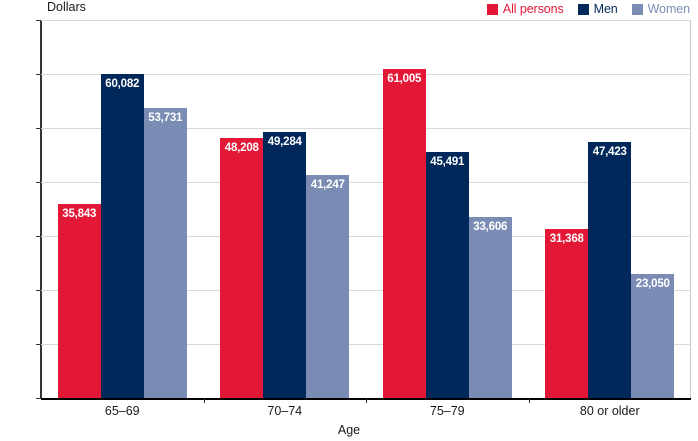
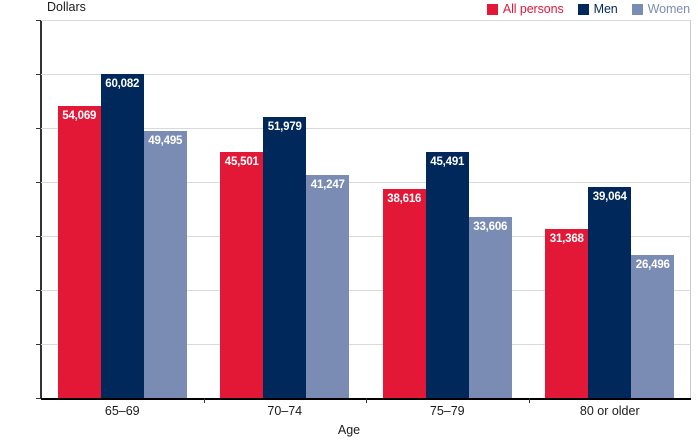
All persons/65–69: 35,843 -> 54,069
Women/65–69: 53,731 -> 49,495
All persons/70–74: 48,208 -> 45,501
Men/70–74: 49,284 -> 51,979
All persons/75–79: 61,005 -> 38,616
Men/80 or older: 47,423 -> 39,064
Women/80 or older: 23,050 -> 26,496
